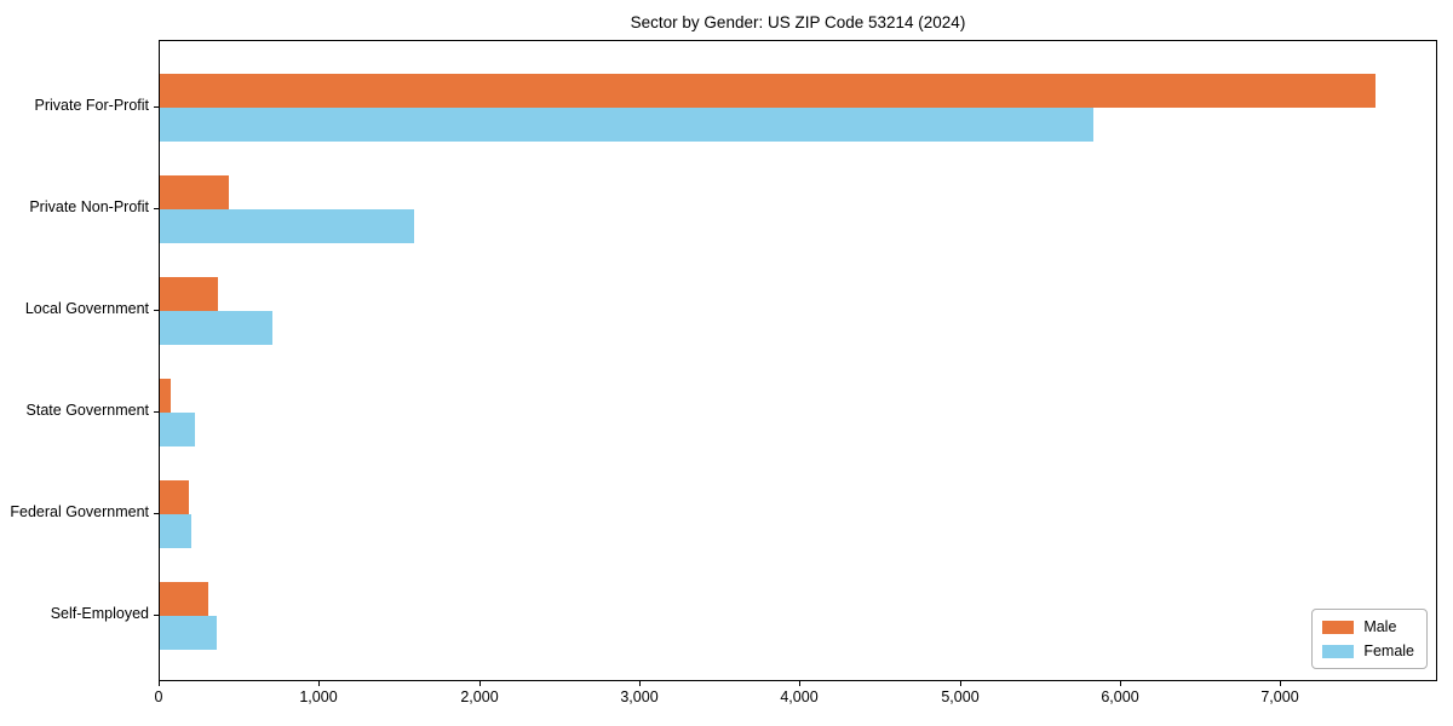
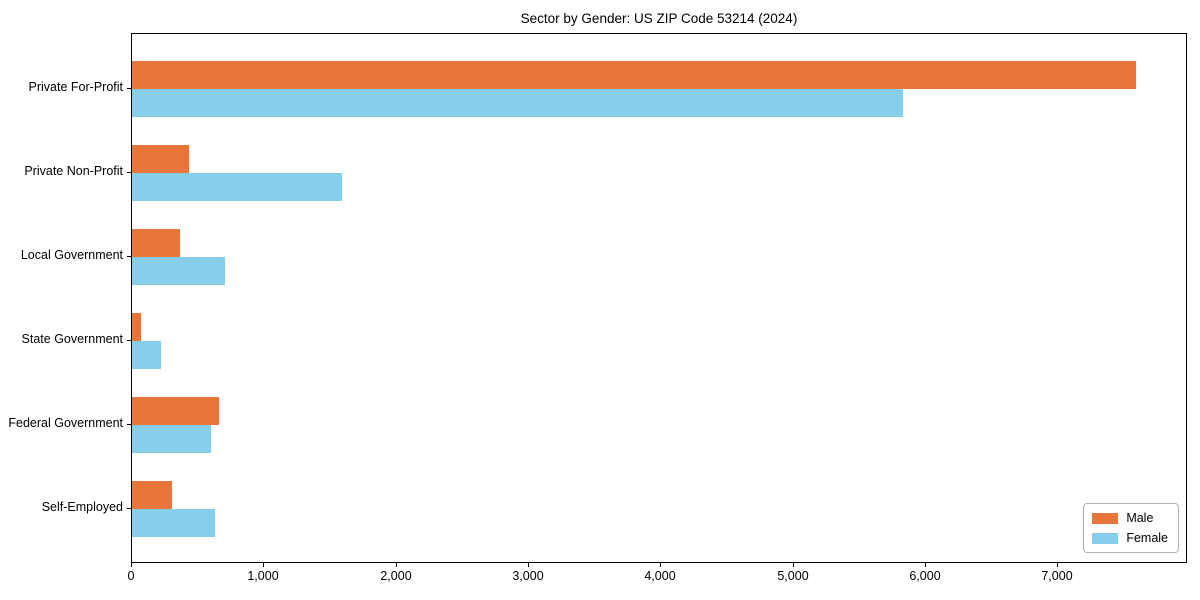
Male/Federal Government: 180 -> 660
Female/Federal Government: 200 -> 600
Female/Self-Employed: 360 -> 630
